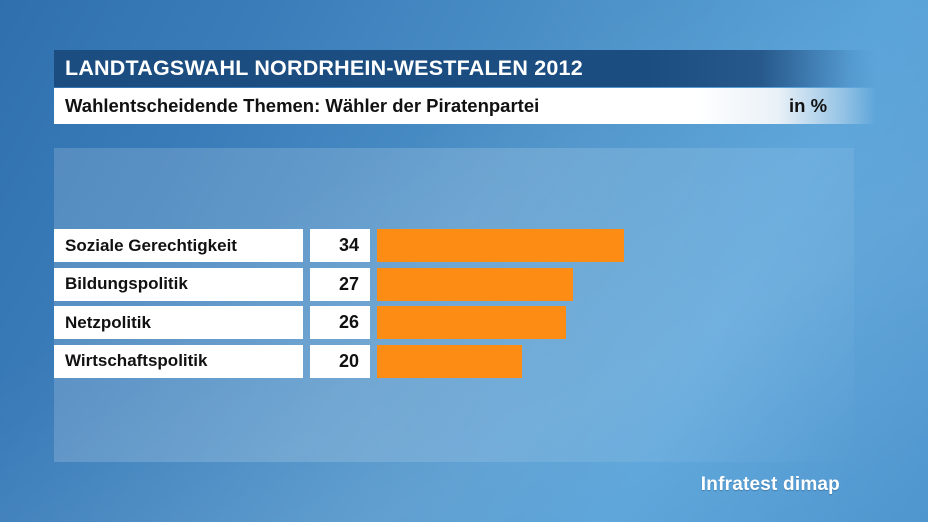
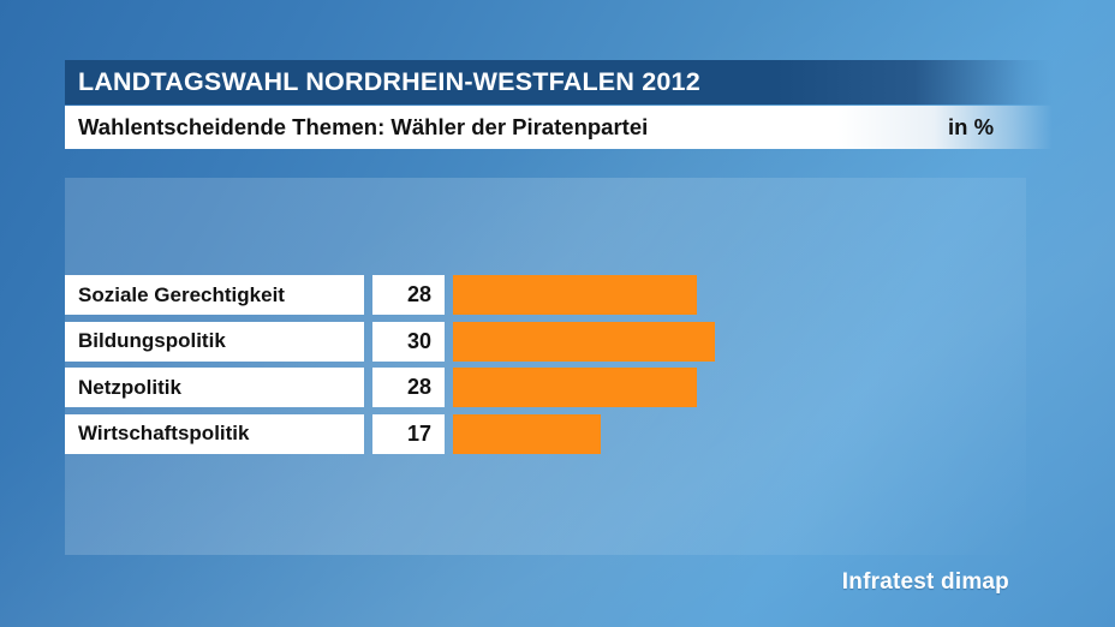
Soziale Gerechtigkeit: 34 -> 28
Bildungspolitik: 27 -> 30
Netzpolitik: 26 -> 28
Wirtschaftspolitik: 20 -> 17
